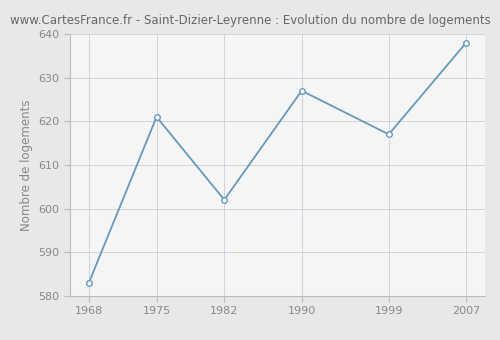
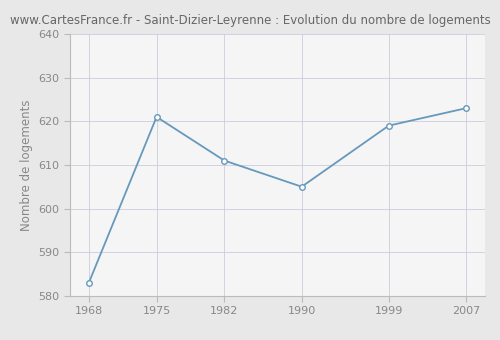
1982: 602 -> 611
1990: 627 -> 605
1999: 617 -> 619
2007: 638 -> 623
